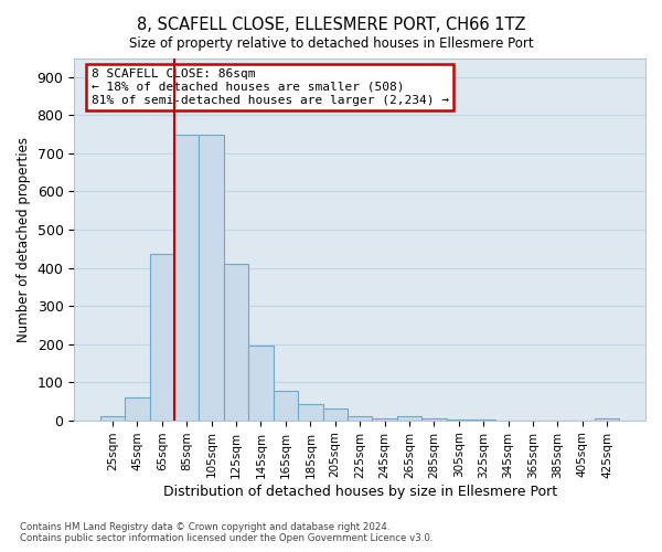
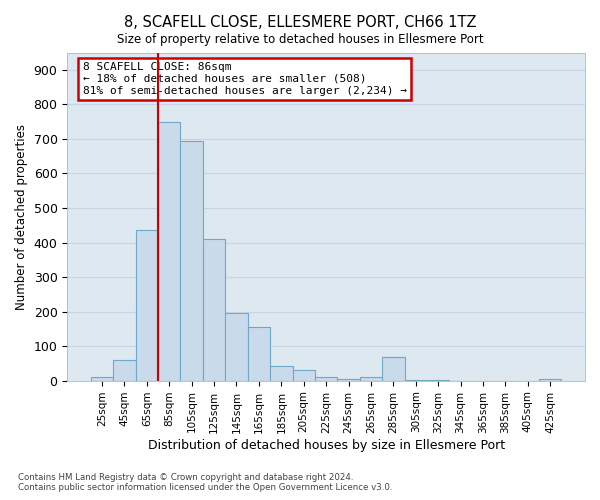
105sqm: 750 -> 695
165sqm: 78 -> 155
285sqm: 5 -> 70
